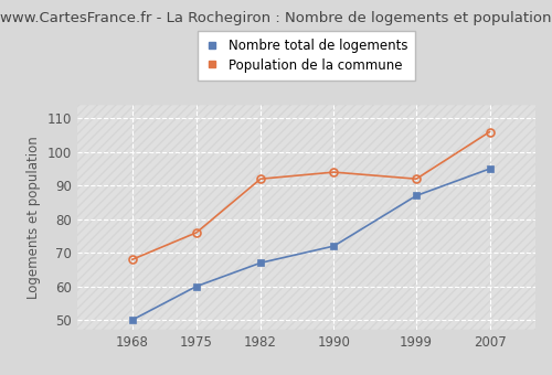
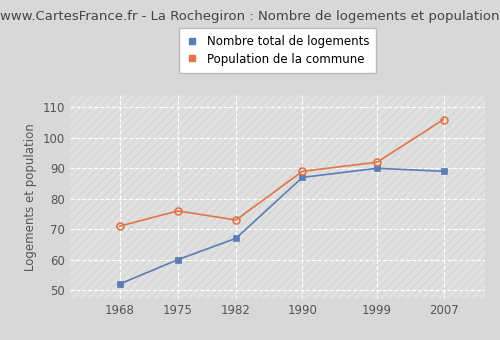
Nombre total de logements/1968: 50 -> 52
Population de la commune/1968: 68 -> 71
Population de la commune/1982: 92 -> 73
Nombre total de logements/1990: 72 -> 87
Population de la commune/1990: 94 -> 89
Nombre total de logements/1999: 87 -> 90
Nombre total de logements/2007: 95 -> 89
